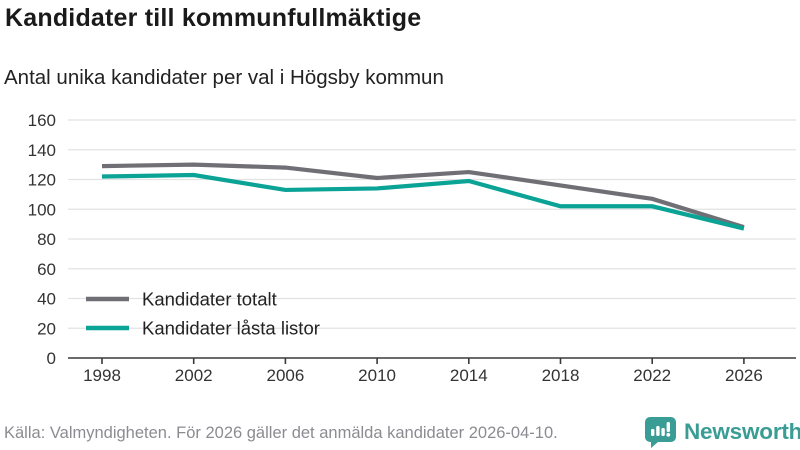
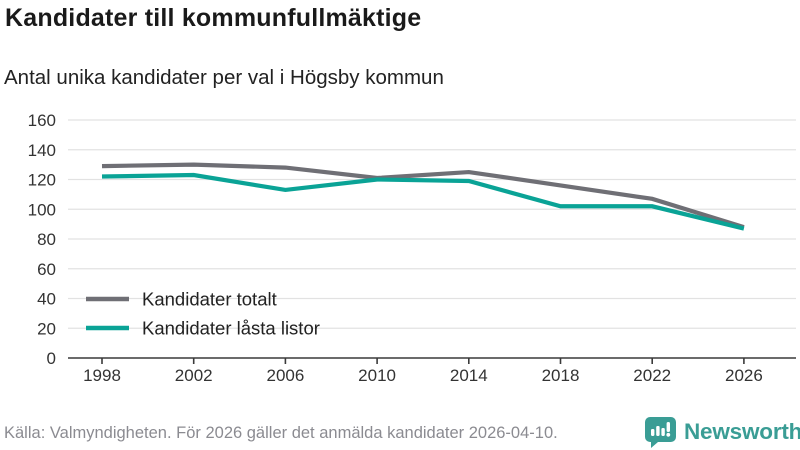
Kandidater låsta listor/2010: 114 -> 120
